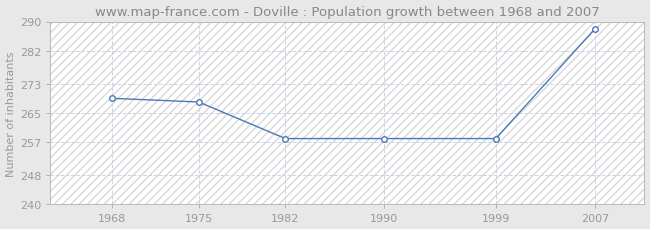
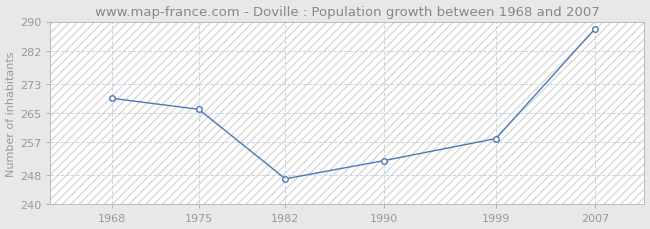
1975: 268 -> 266
1982: 258 -> 247
1990: 258 -> 252
